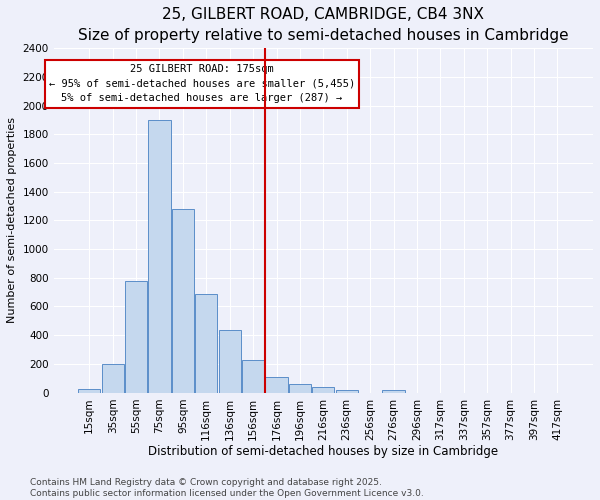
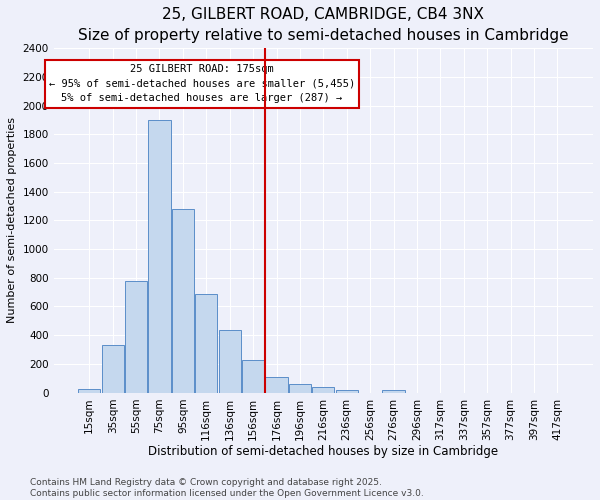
35sqm: 200 -> 330
